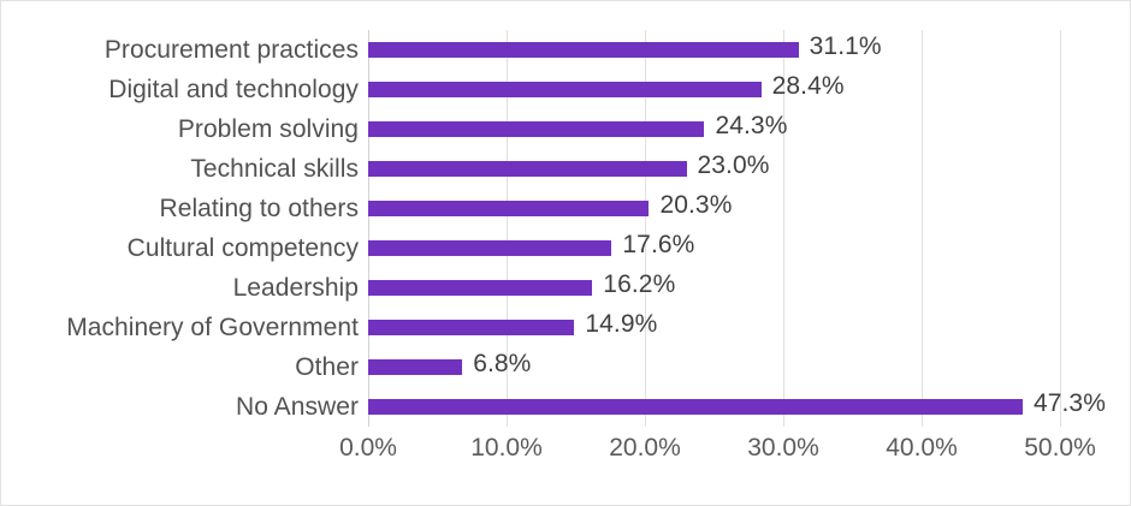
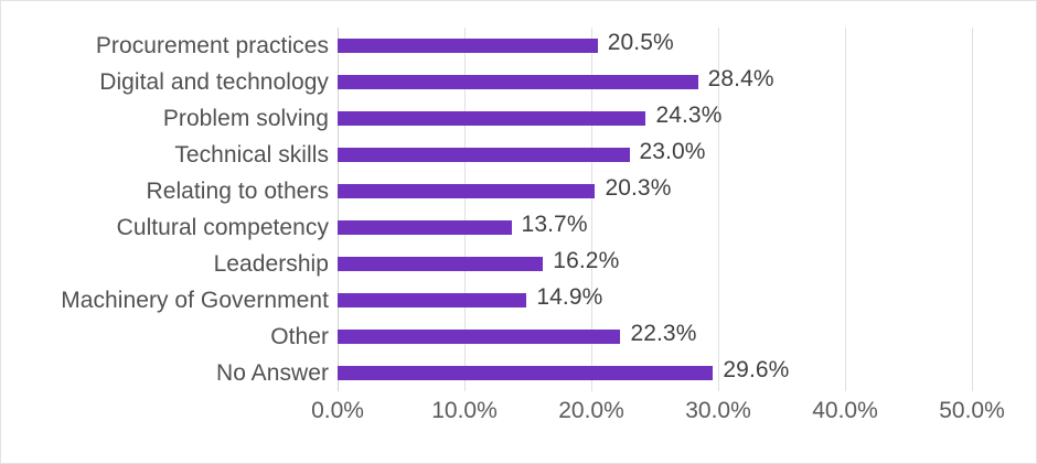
Procurement practices: 31.1% -> 20.5%
Cultural competency: 17.6% -> 13.7%
Other: 6.8% -> 22.3%
No Answer: 47.3% -> 29.6%
